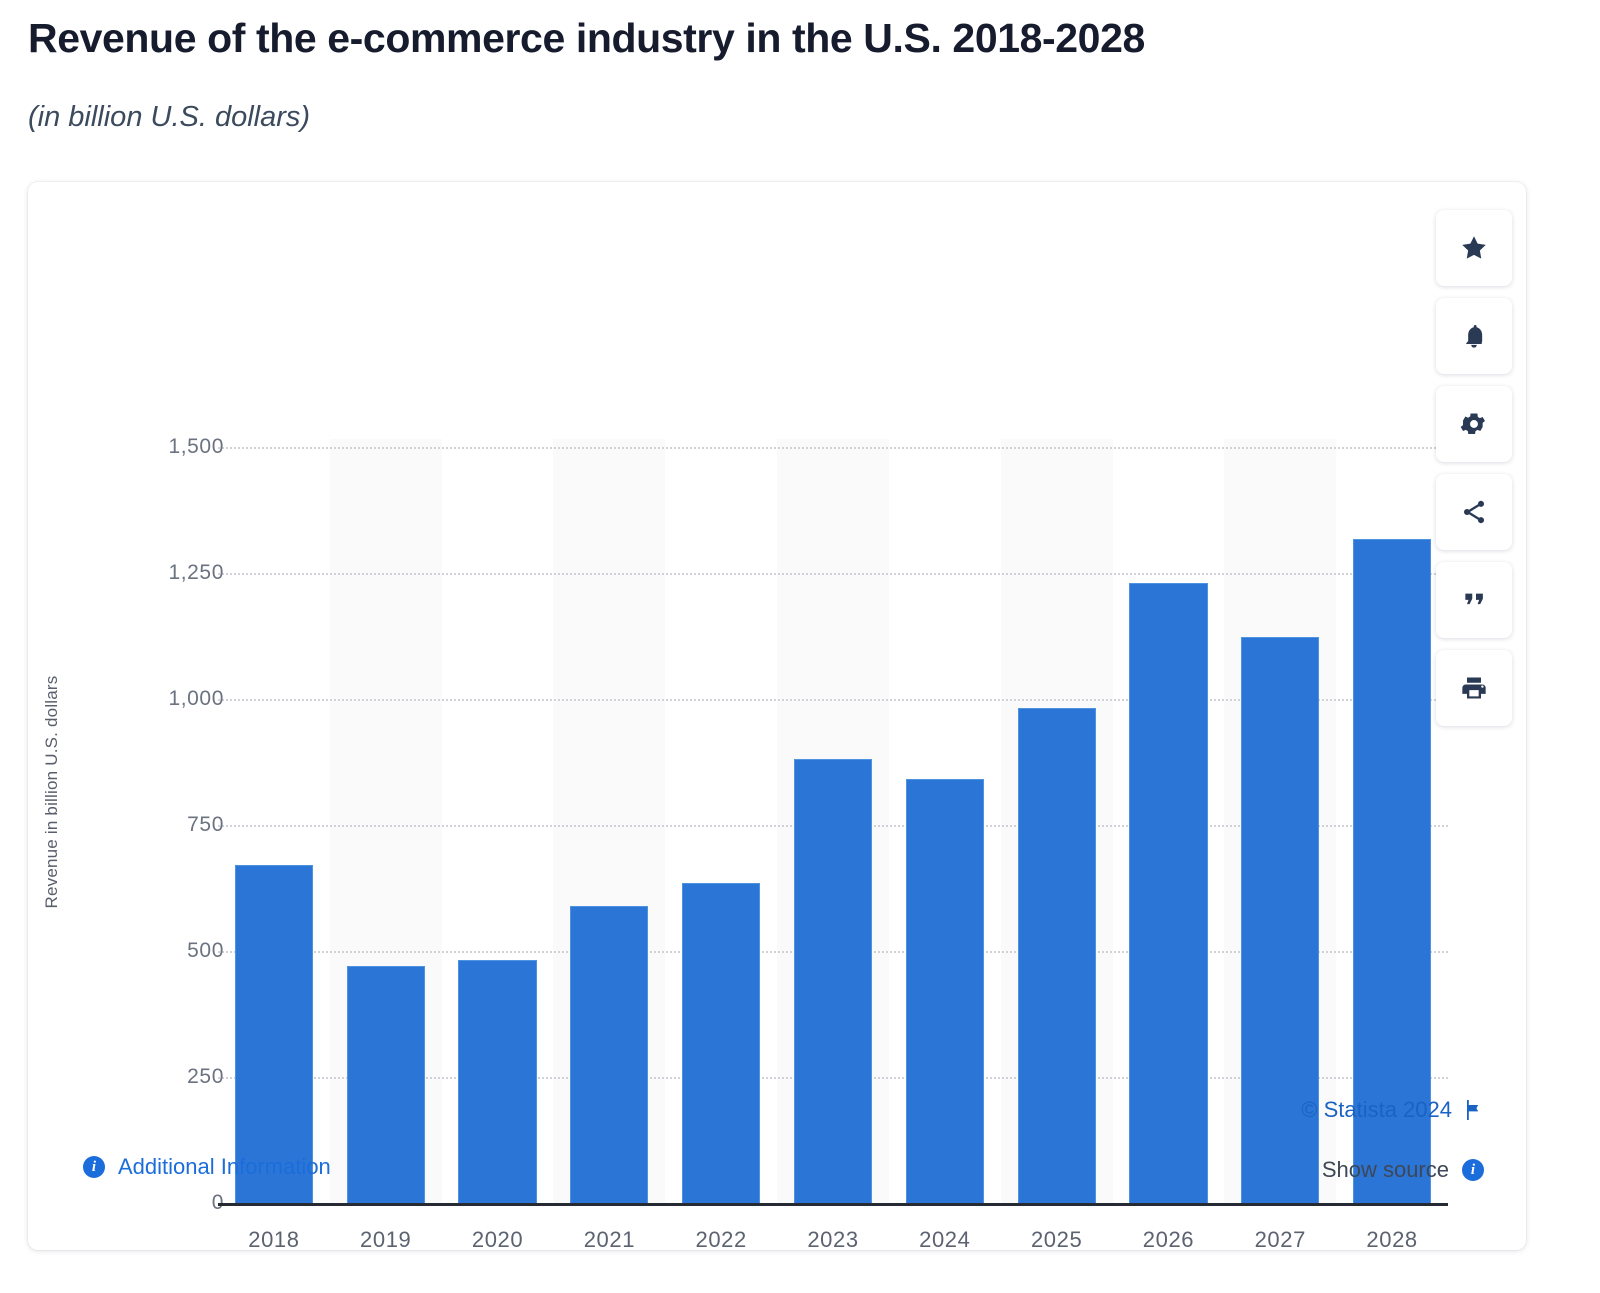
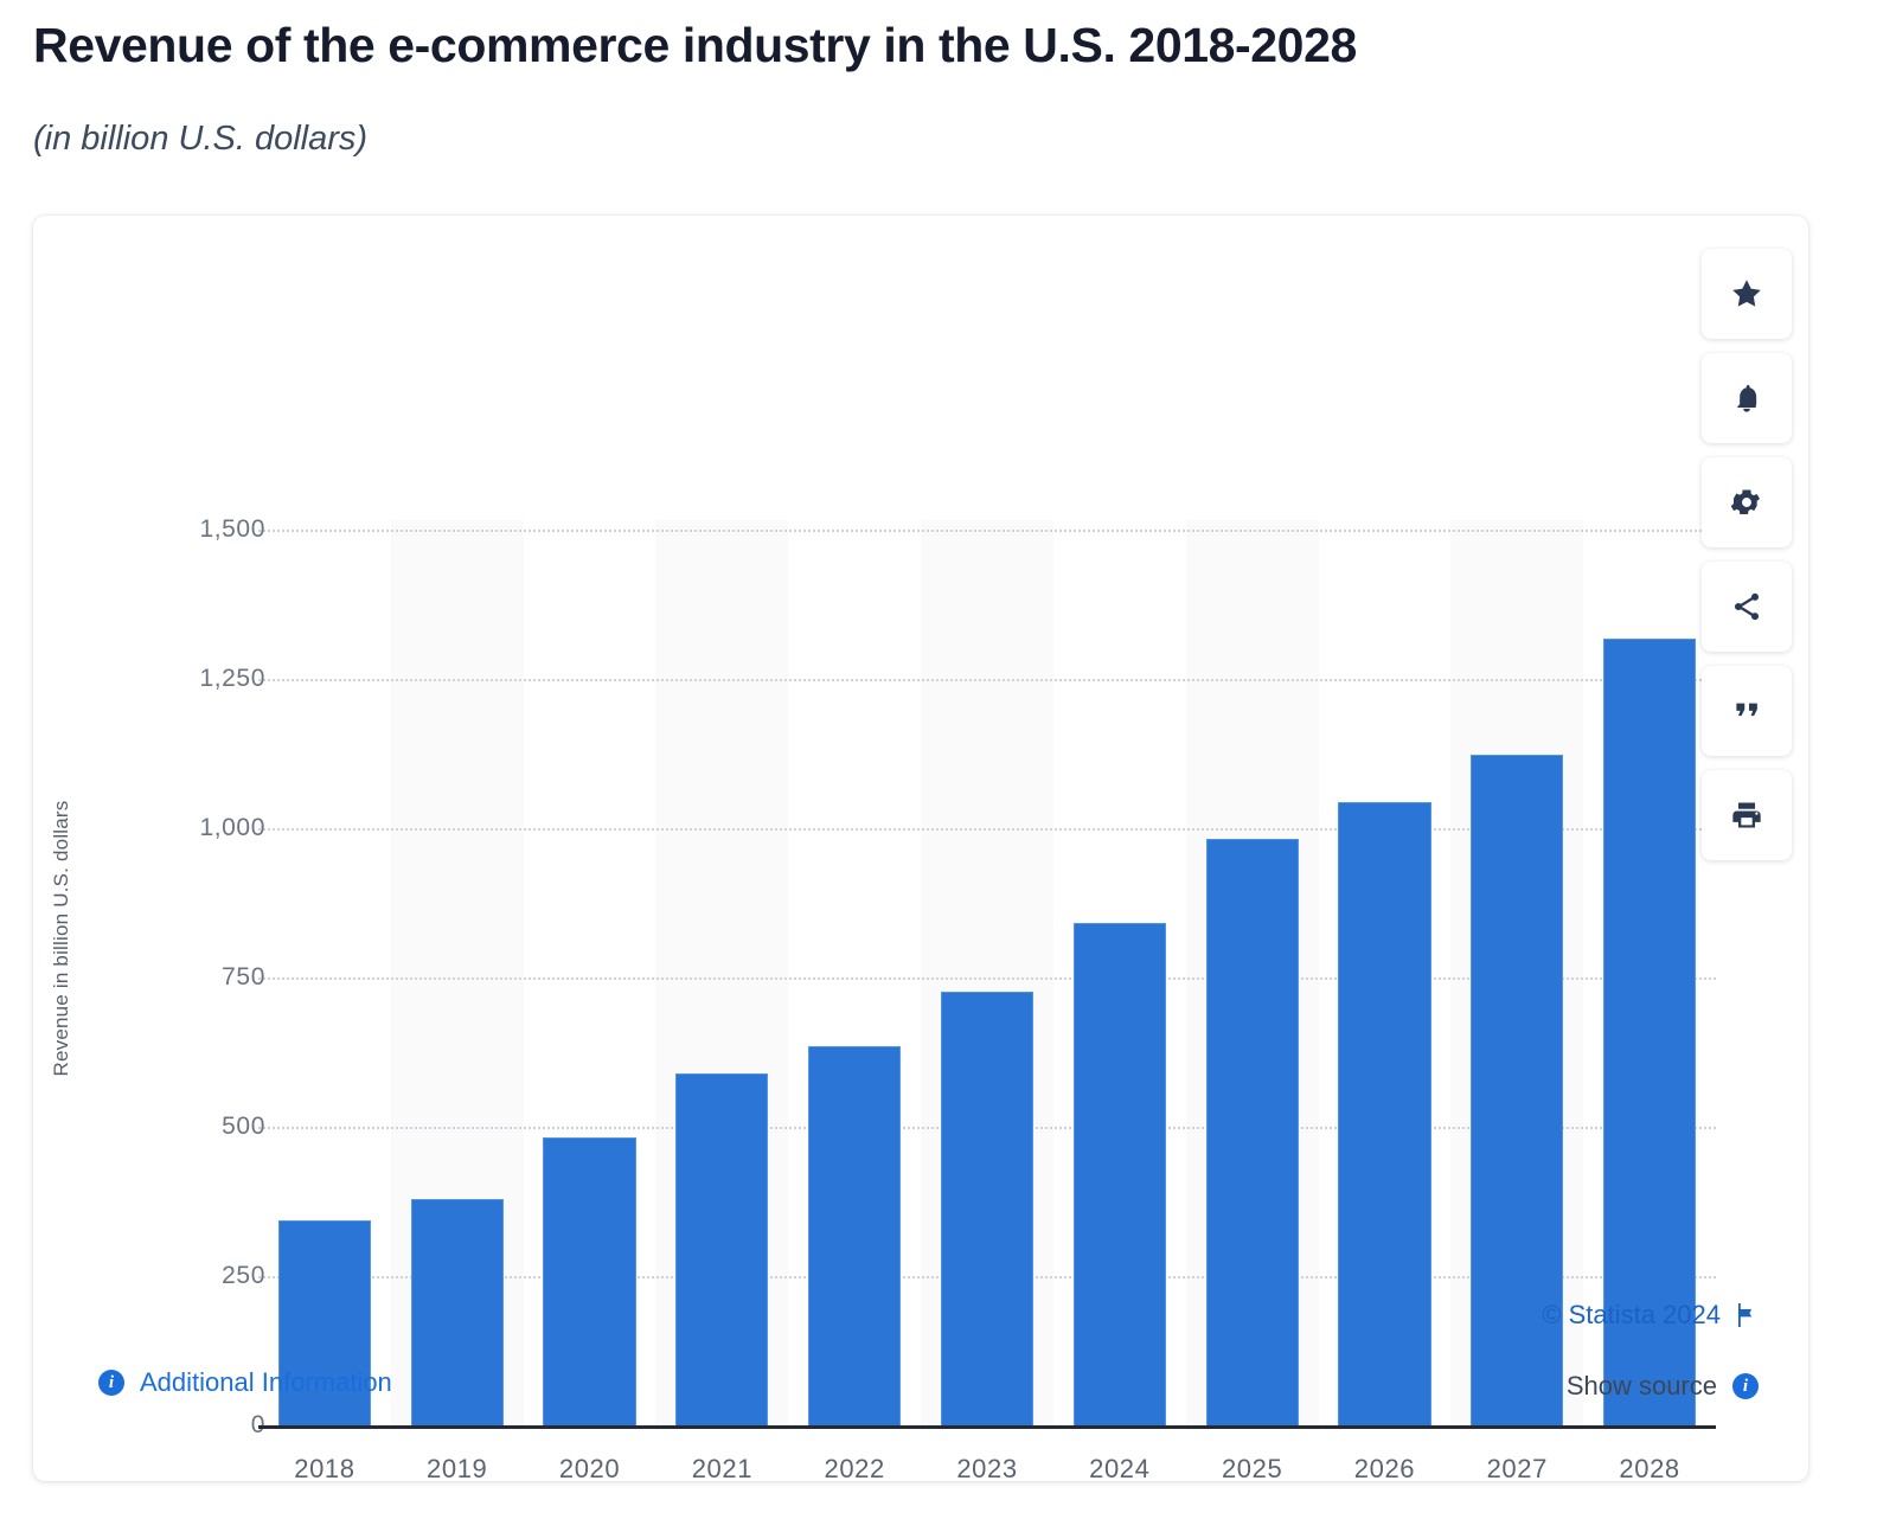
2018: 670 -> 340
2019: 470 -> 380
2023: 880 -> 730
2026: 1230 -> 1040
